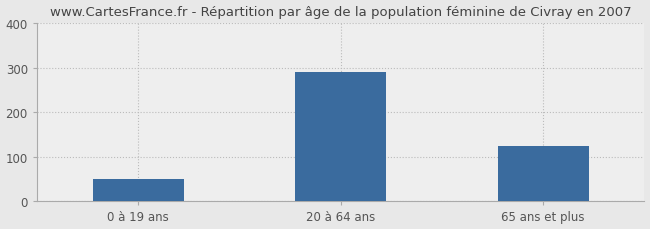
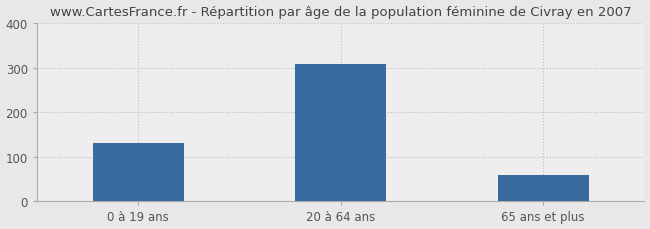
0 à 19 ans: 50 -> 130
20 à 64 ans: 290 -> 308
65 ans et plus: 125 -> 60
